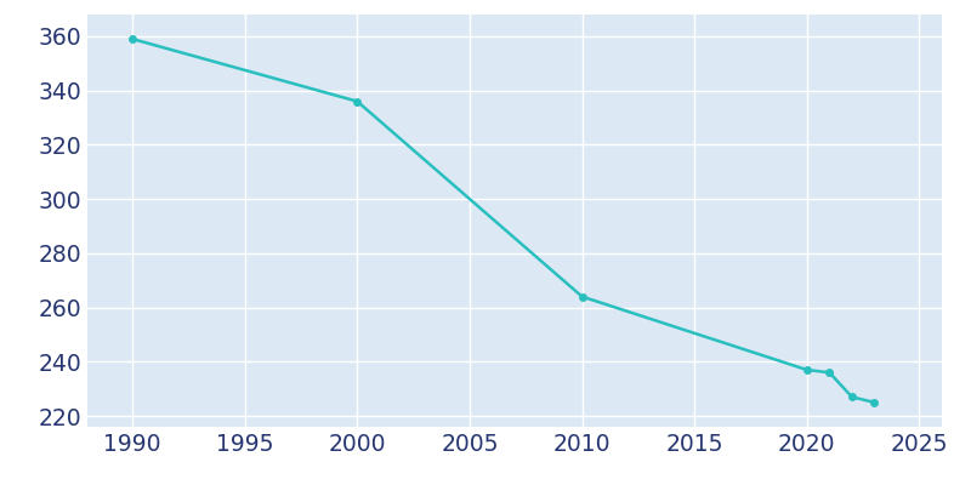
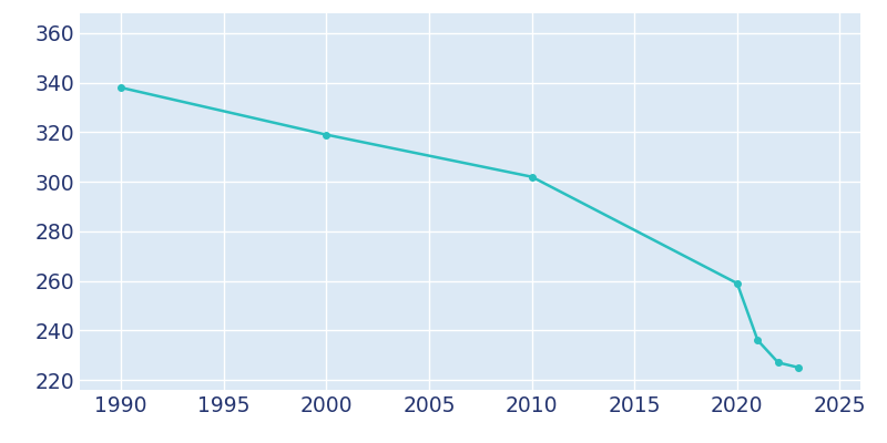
1990: 359 -> 338
2000: 336 -> 319
2010: 264 -> 302
2020: 237 -> 259
